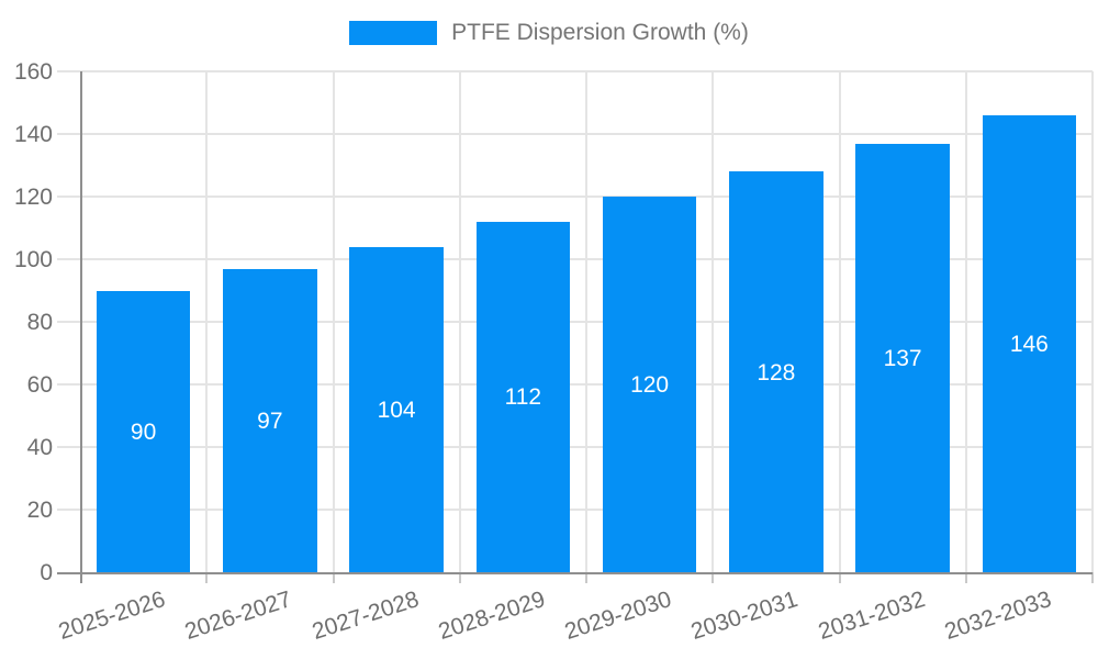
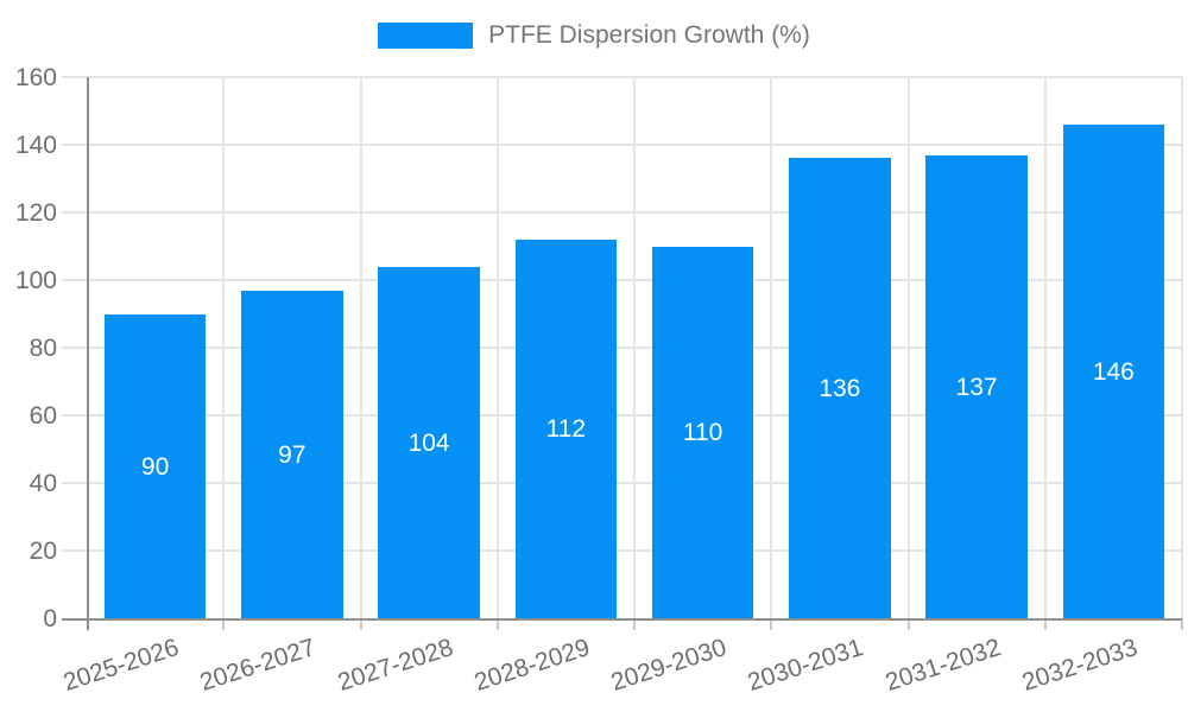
2029-2030: 120 -> 110
2030-2031: 128 -> 136
